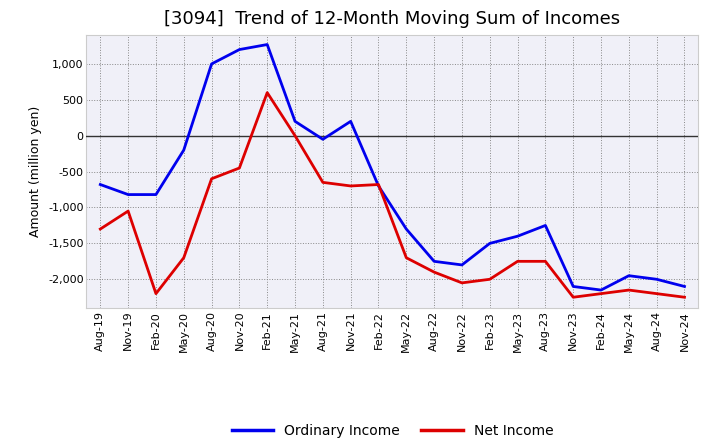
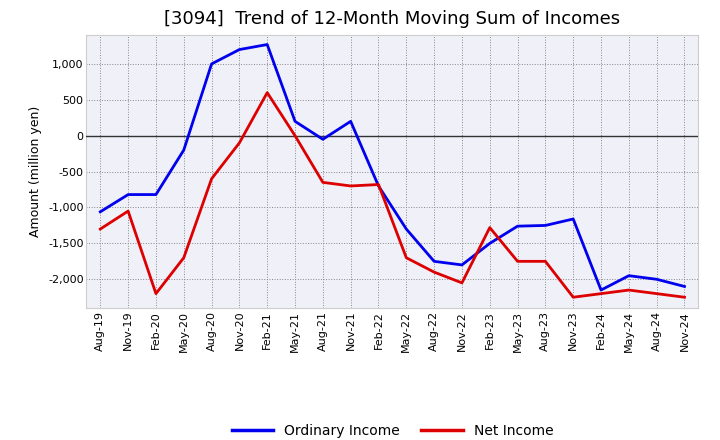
Ordinary Income/Aug-19: -680 -> -1,060
Net Income/Nov-20: -450 -> -100
Net Income/Feb-23: -2,000 -> -1,280
Ordinary Income/May-23: -1,400 -> -1,260
Ordinary Income/Nov-23: -2,100 -> -1,160
